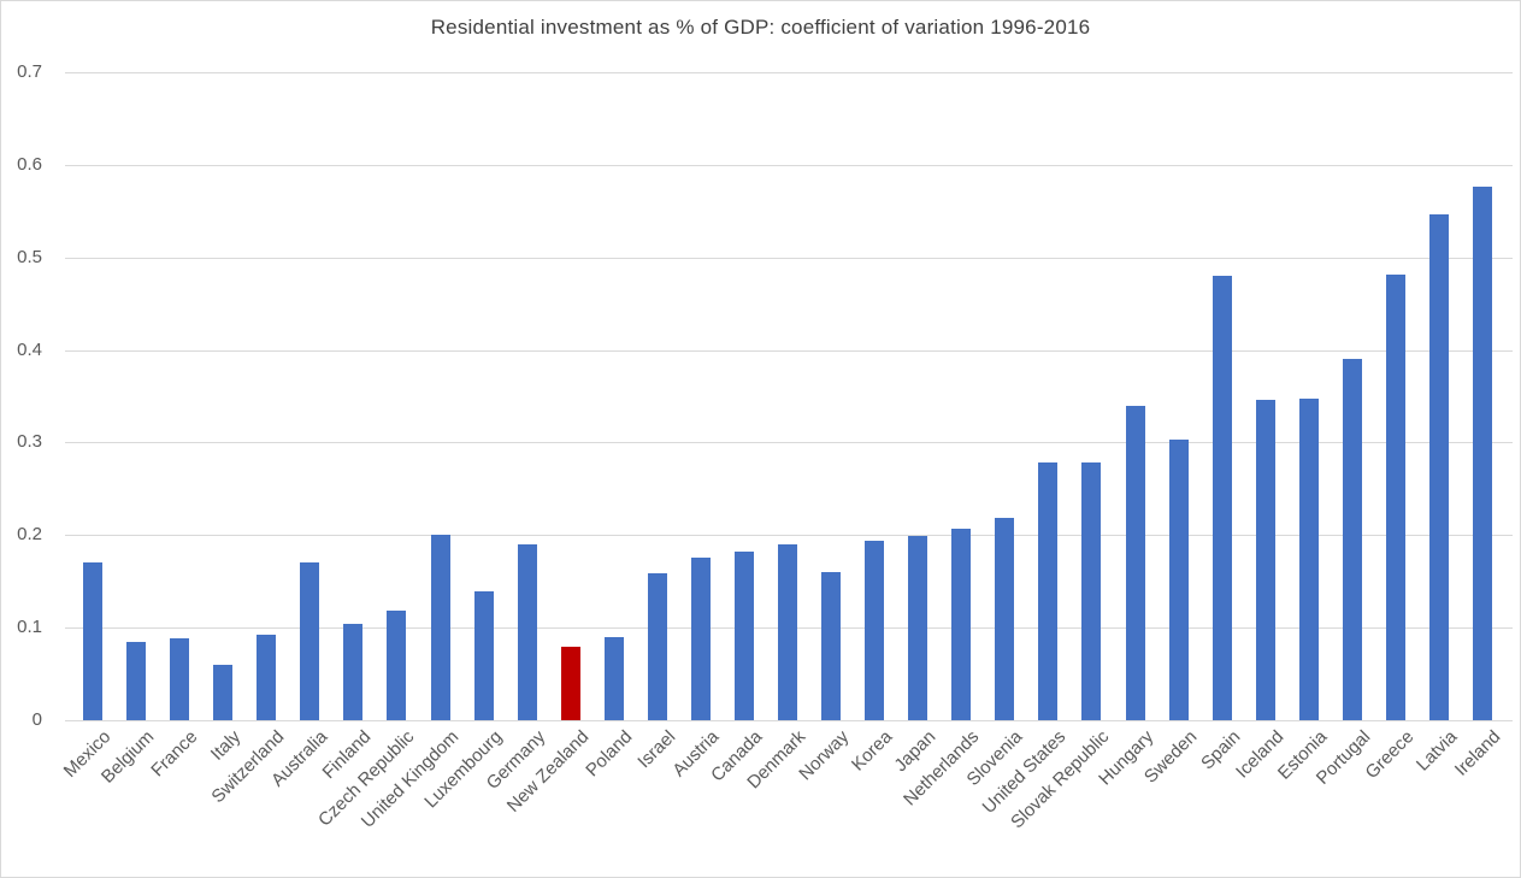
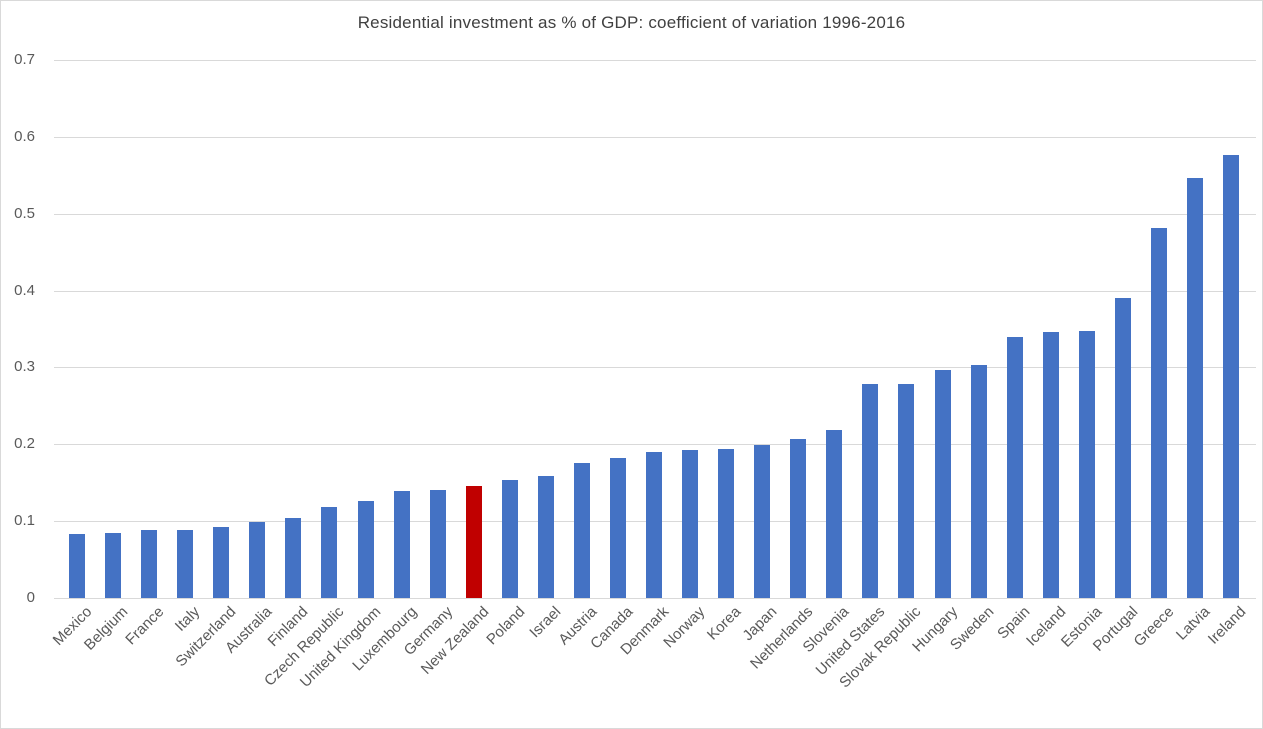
Mexico: 0.17 -> 0.08
Italy: 0.06 -> 0.09
Australia: 0.17 -> 0.10
United Kingdom: 0.20 -> 0.13
Germany: 0.19 -> 0.14
New Zealand: 0.08 -> 0.15
Poland: 0.09 -> 0.15
Norway: 0.16 -> 0.19
Hungary: 0.34 -> 0.30
Spain: 0.48 -> 0.34
